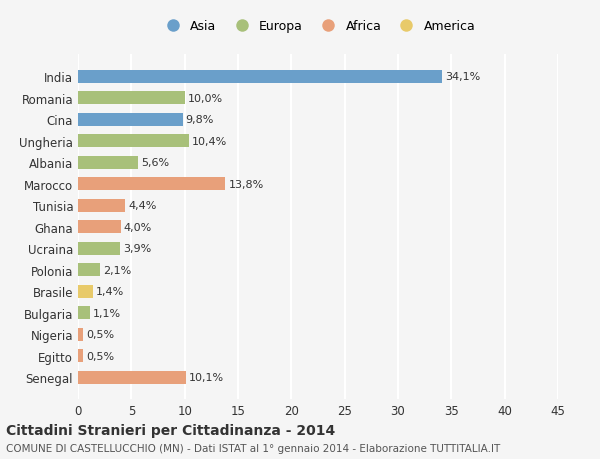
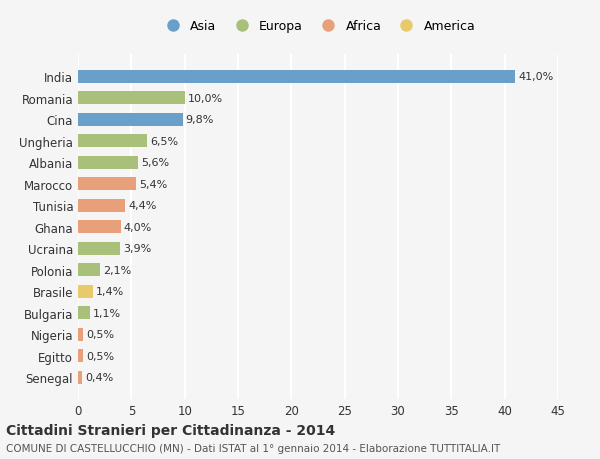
India: 34,1% -> 41,0%
Ungheria: 10,4% -> 6,5%
Marocco: 13,8% -> 5,4%
Senegal: 10,1% -> 0,4%
